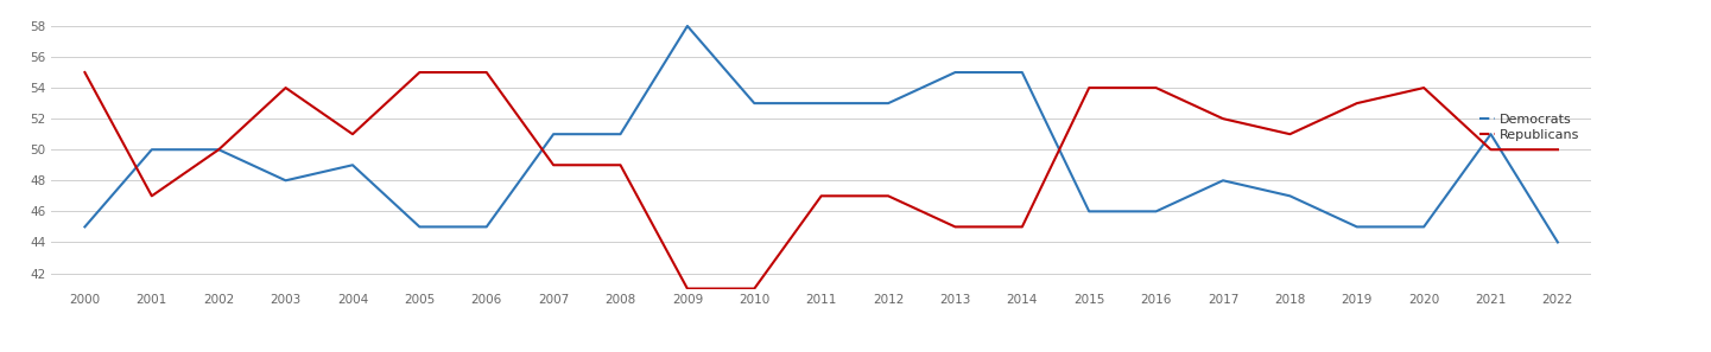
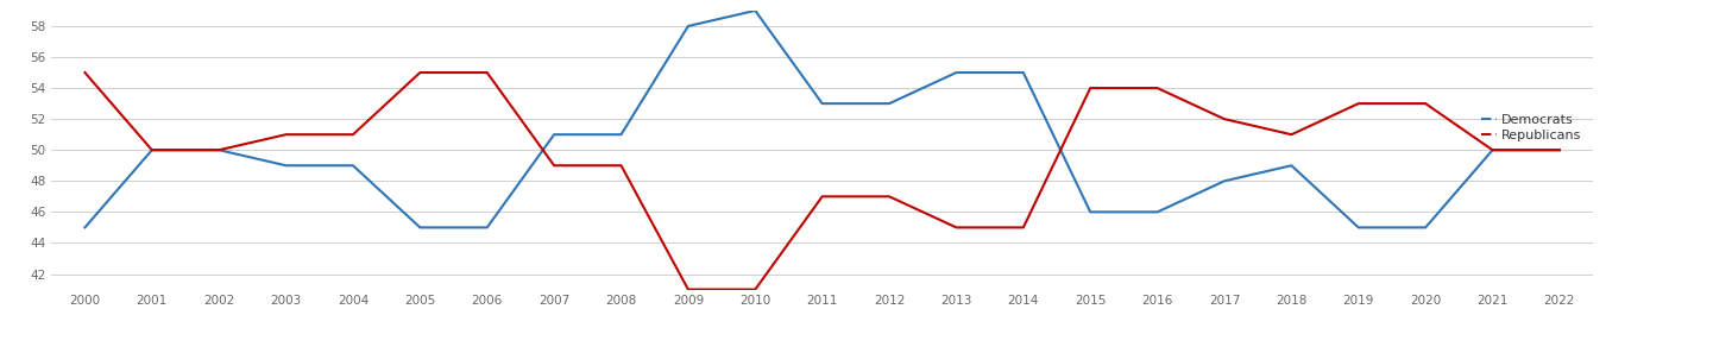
Republicans/2001: 47 -> 50
Democrats/2003: 48 -> 49
Republicans/2003: 54 -> 51
Democrats/2010: 53 -> 59
Democrats/2018: 47 -> 49
Republicans/2020: 54 -> 53
Democrats/2021: 51 -> 50
Democrats/2022: 44 -> 50
